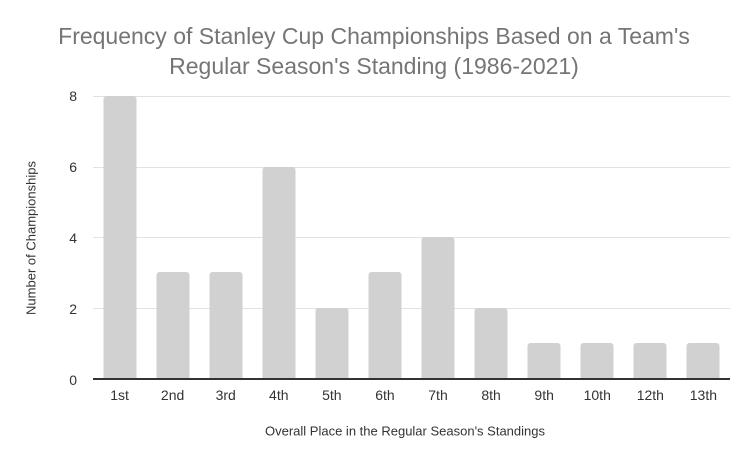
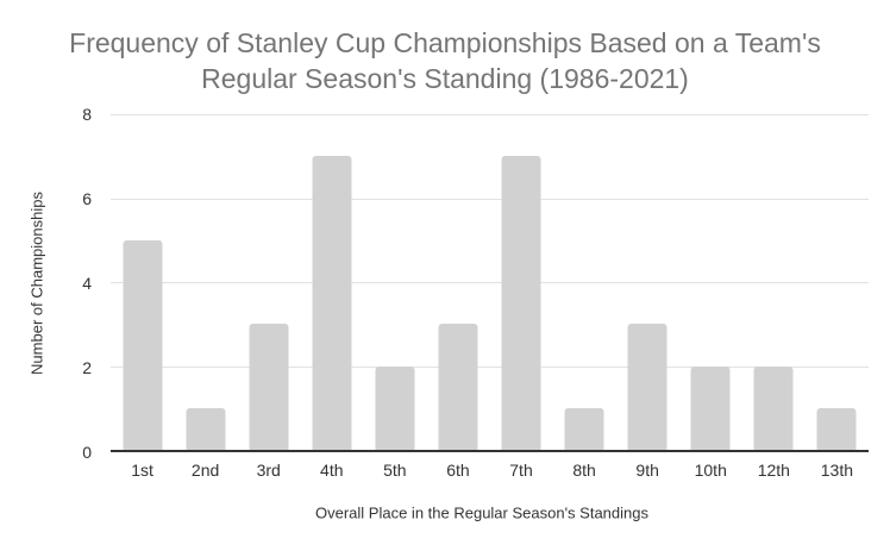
1st: 8 -> 5
2nd: 3 -> 1
4th: 6 -> 7
7th: 4 -> 7
8th: 2 -> 1
9th: 1 -> 3
10th: 1 -> 2
12th: 1 -> 2
